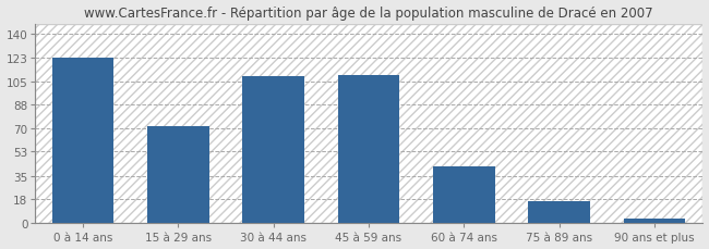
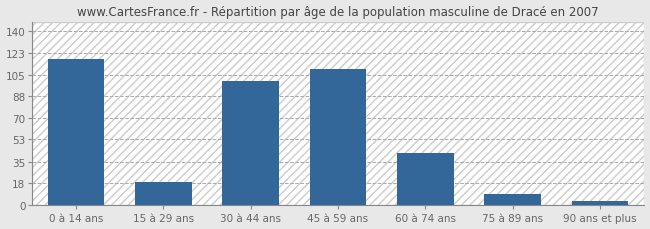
0 à 14 ans: 123 -> 118
15 à 29 ans: 72 -> 19
30 à 44 ans: 109 -> 100
75 à 89 ans: 16 -> 9
